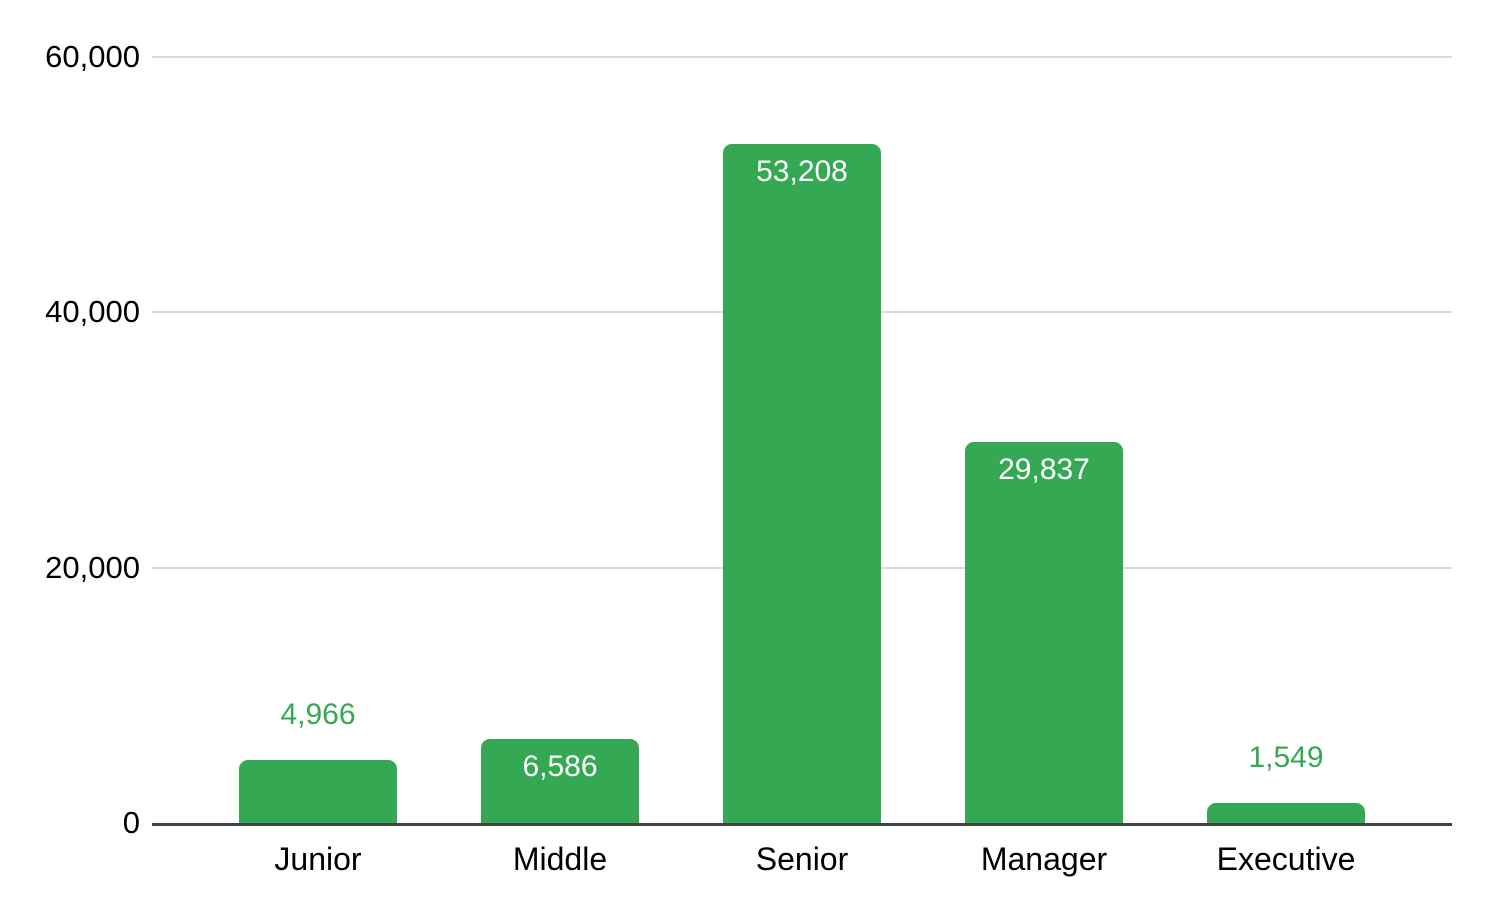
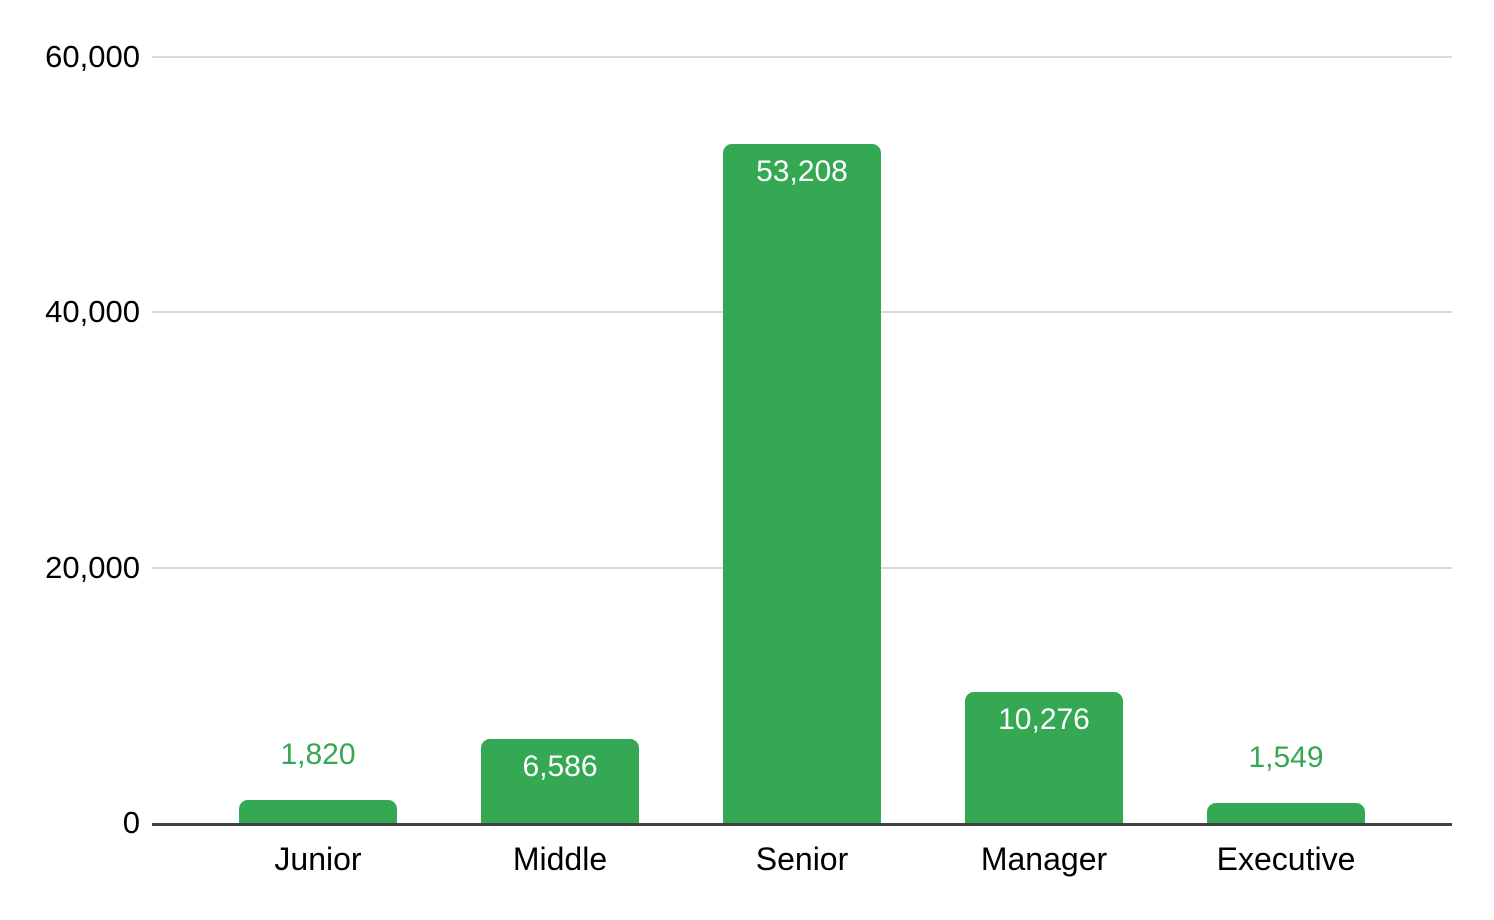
Junior: 4,966 -> 1,820
Manager: 29,837 -> 10,276
